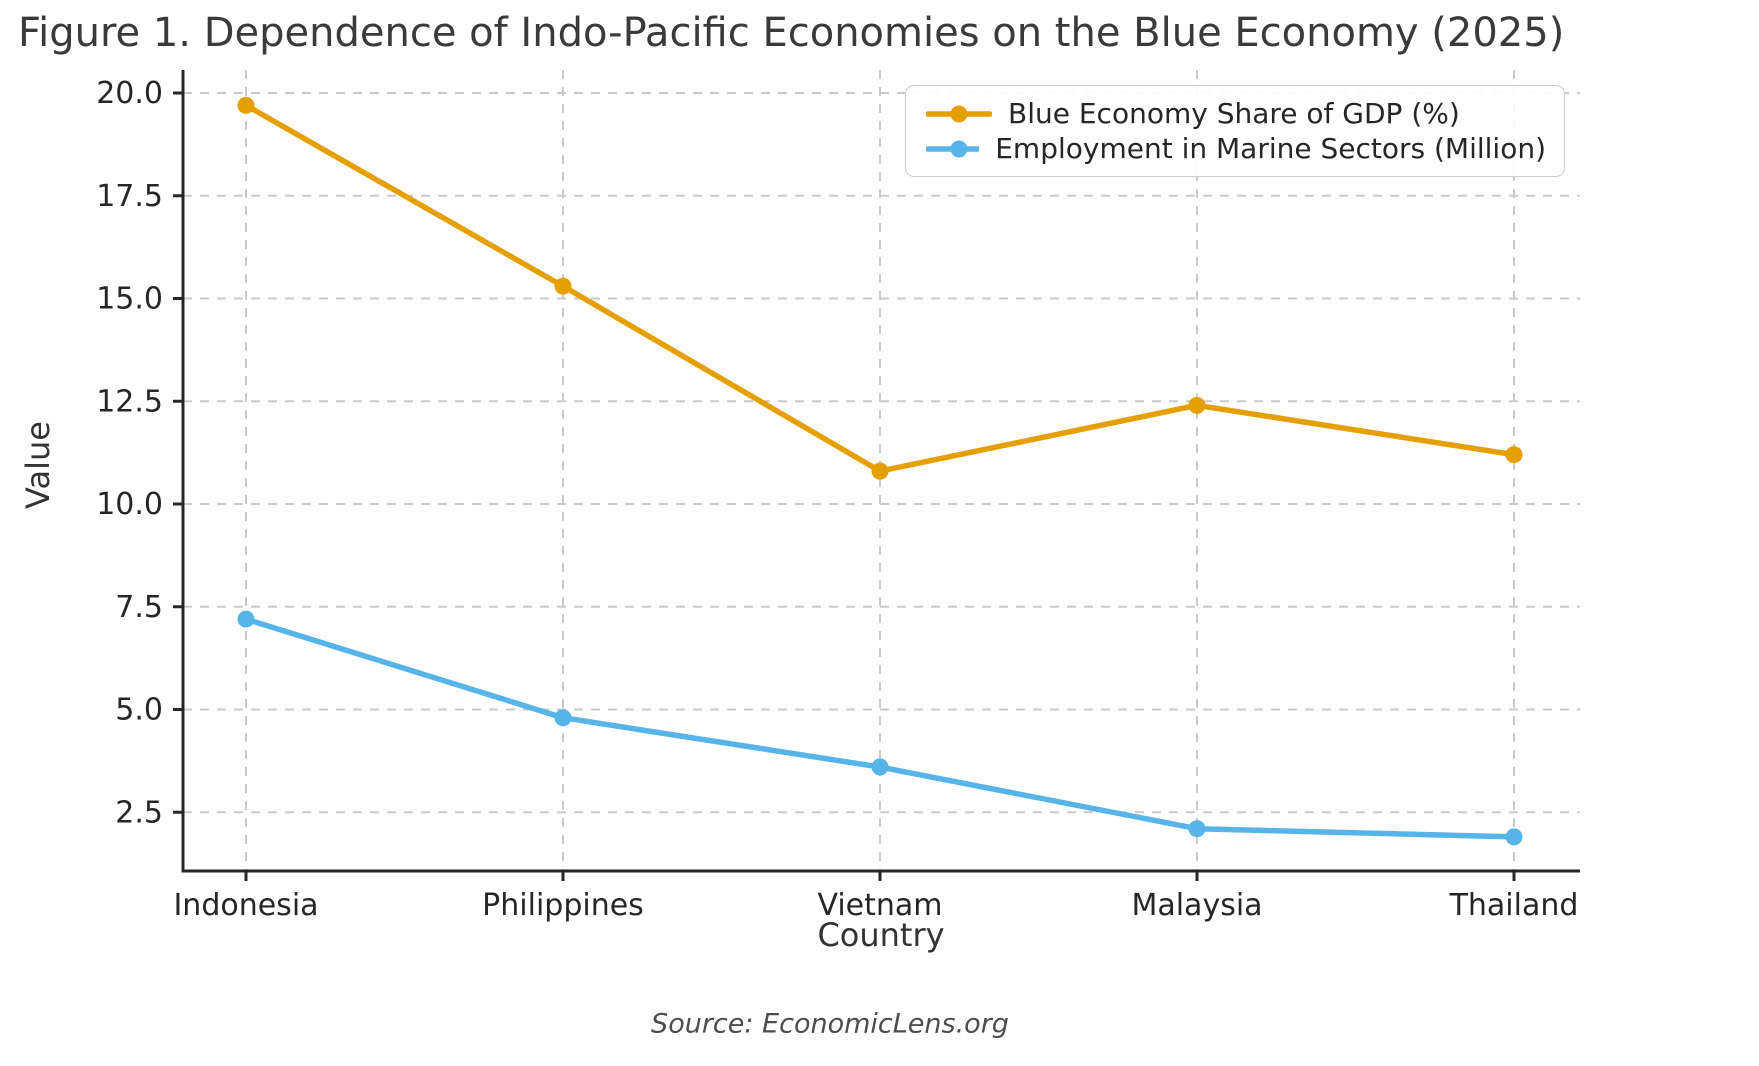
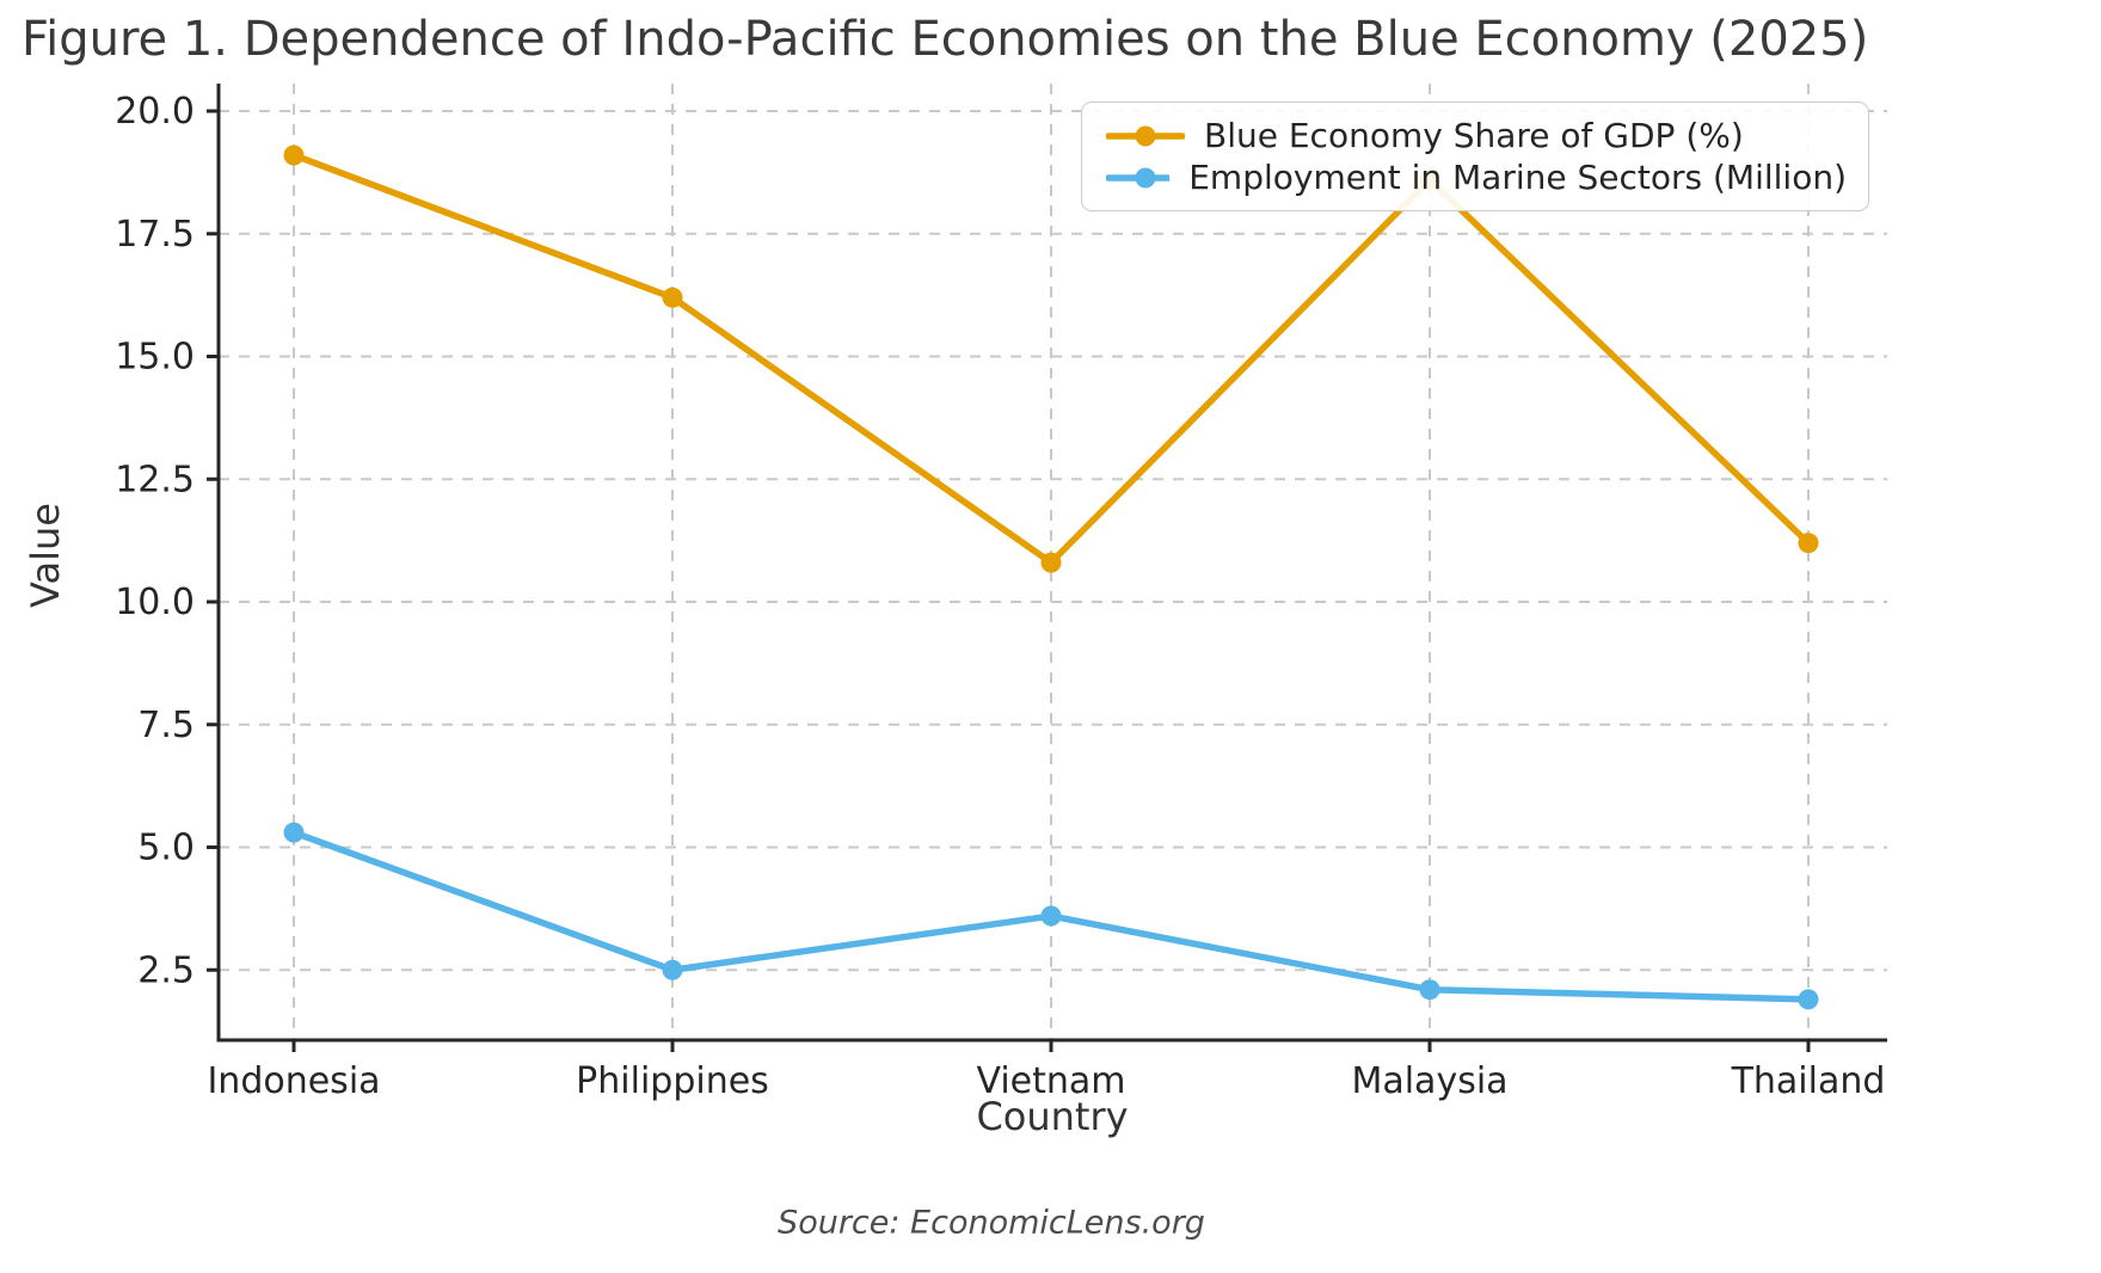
Blue Economy Share of GDP (%)/Indonesia: 19.7 -> 19.1
Employment in Marine Sectors (Million)/Indonesia: 7.2 -> 5.3
Blue Economy Share of GDP (%)/Philippines: 15.3 -> 16.2
Employment in Marine Sectors (Million)/Philippines: 4.8 -> 2.5
Blue Economy Share of GDP (%)/Malaysia: 12.4 -> 18.6
